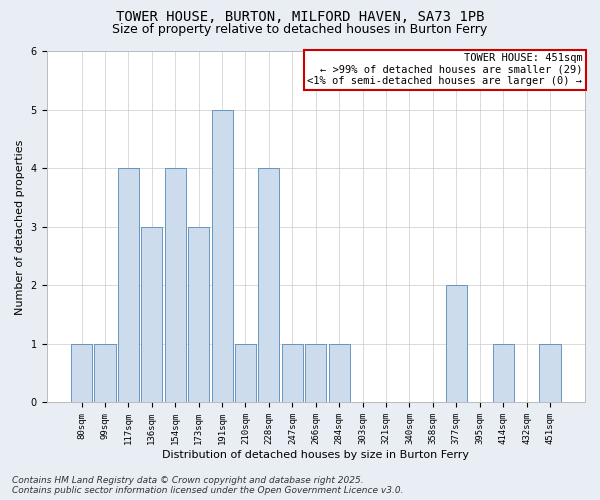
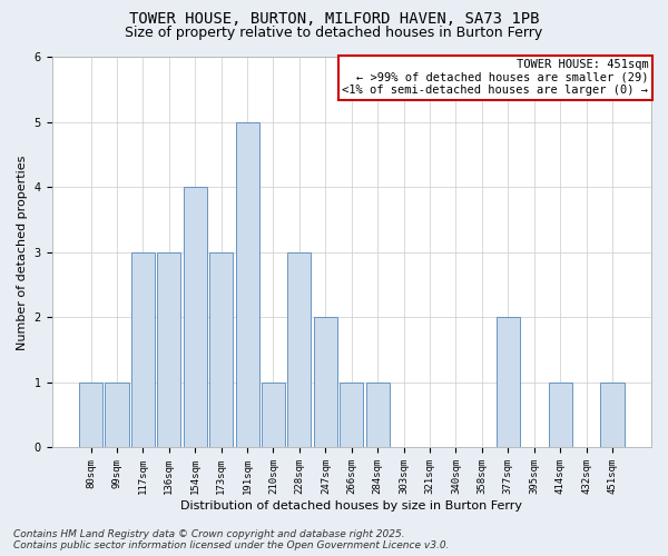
117sqm: 4 -> 3
228sqm: 4 -> 3
247sqm: 1 -> 2
